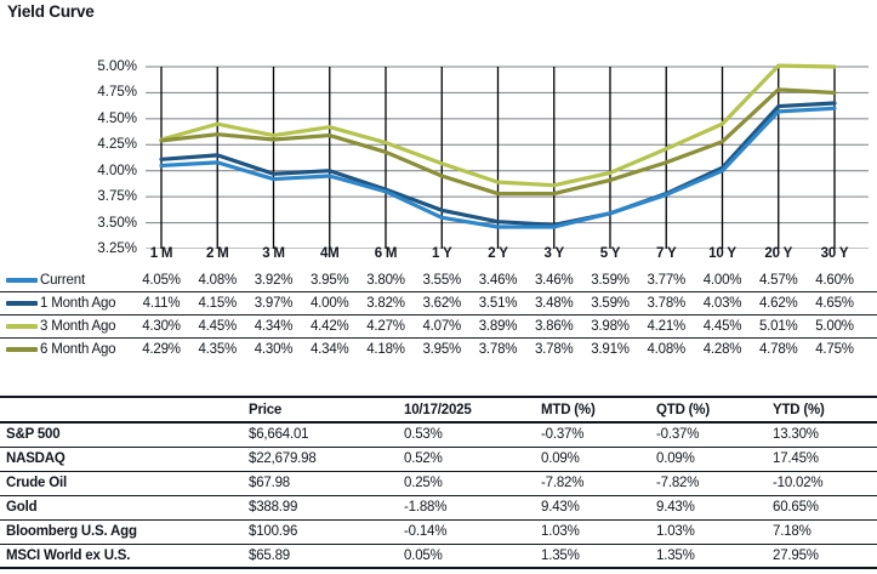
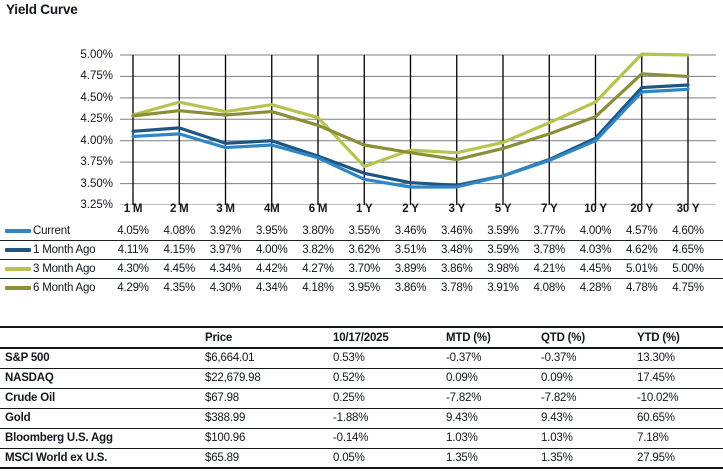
3 Month Ago/1 Y: 4.07% -> 3.70%
6 Month Ago/2 Y: 3.78% -> 3.86%
